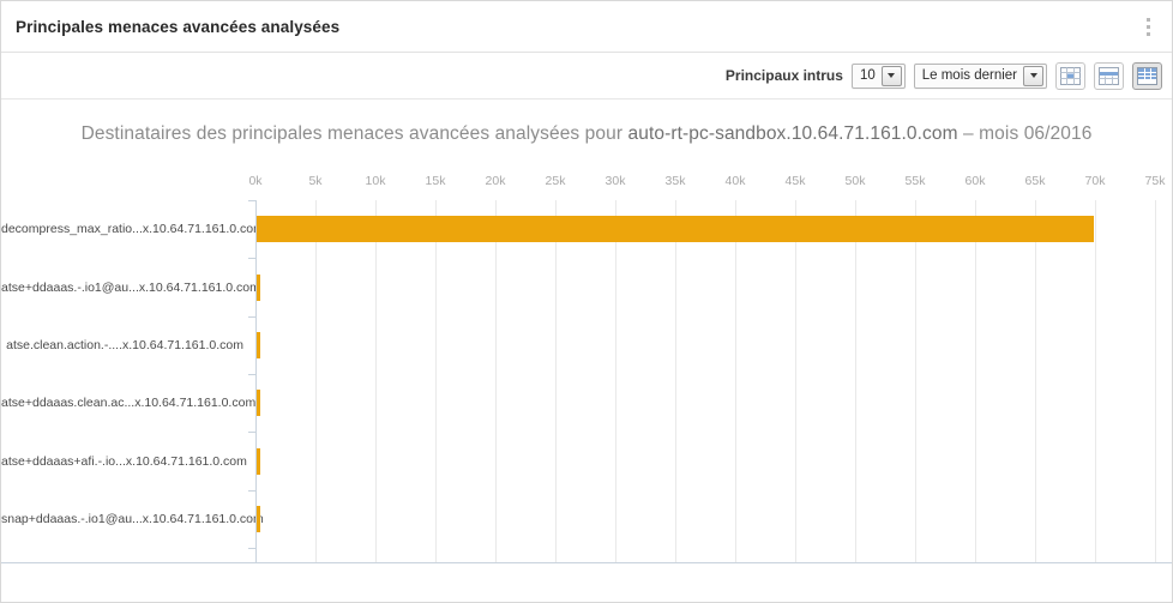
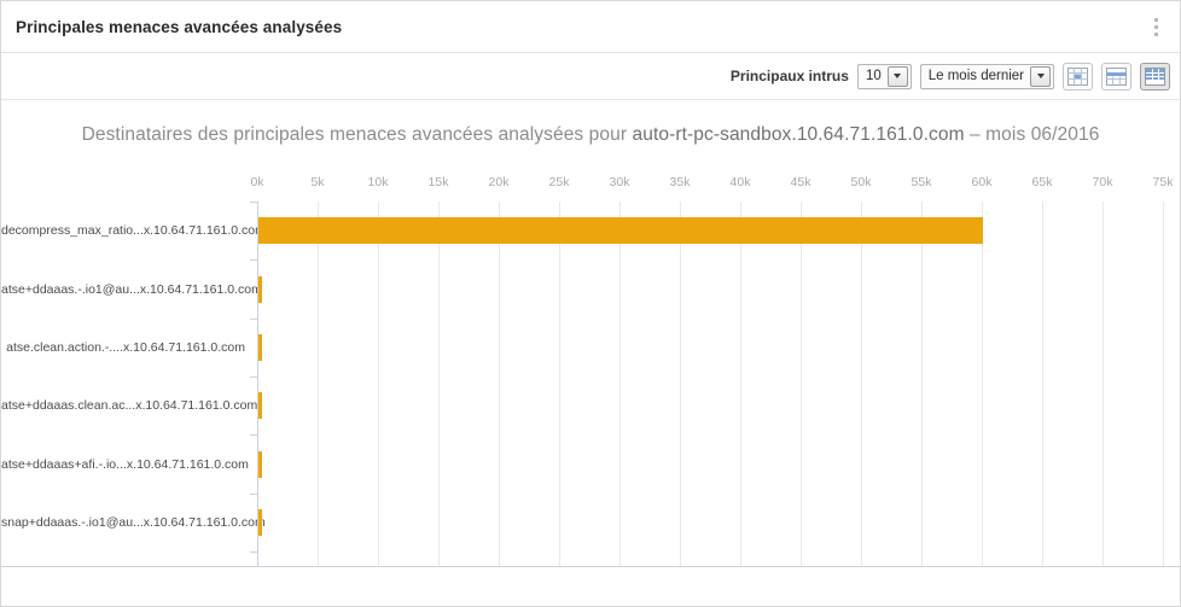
decompress_max_ratio...x.10.64.71.161.0.com: 70k -> 60k
